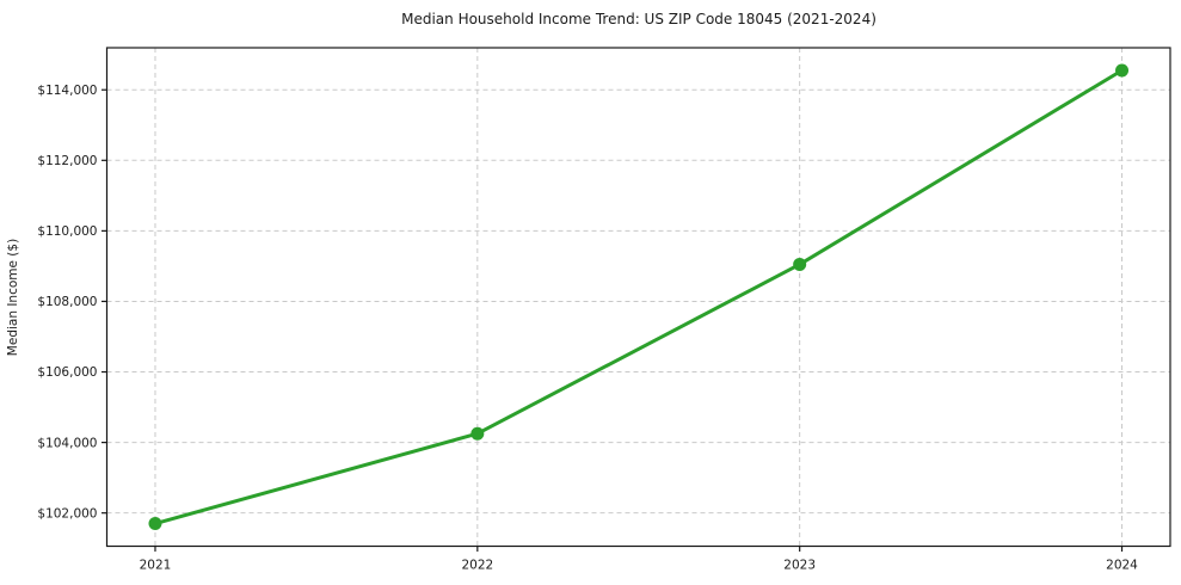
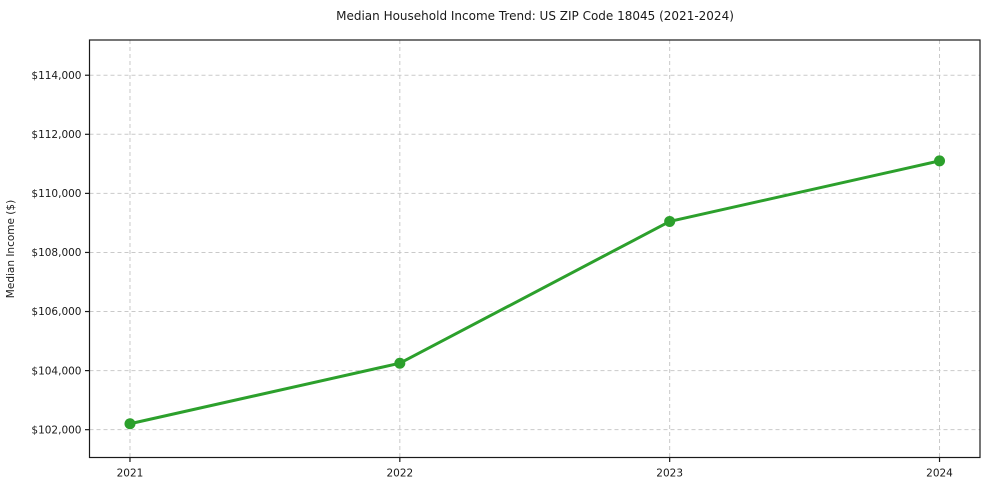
2021: $101700 -> $102200
2024: $114600 -> $111100
